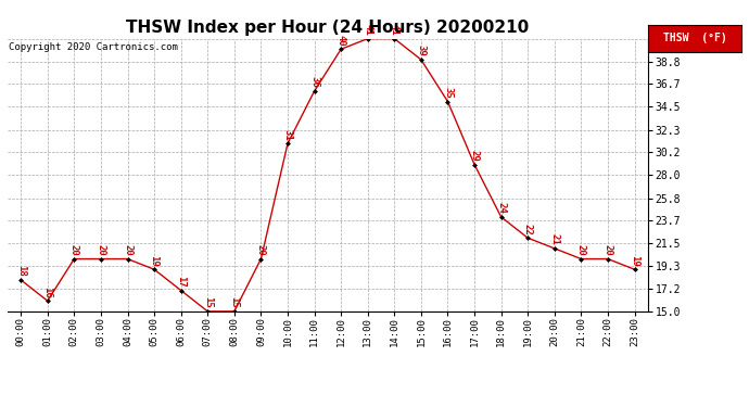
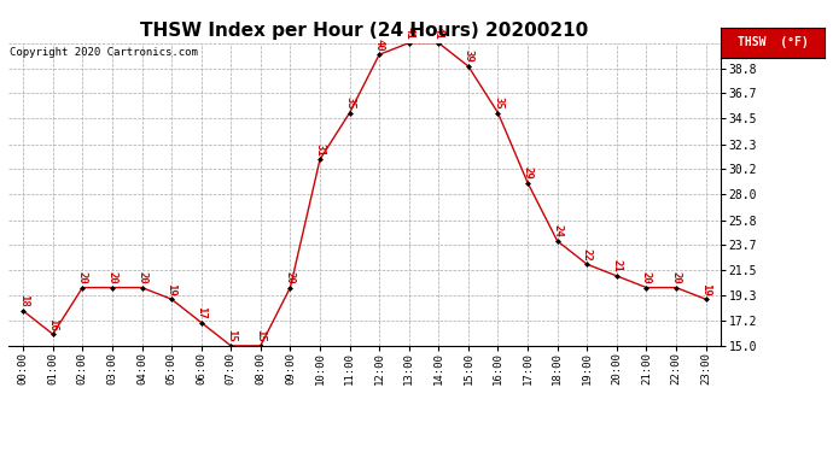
11:00: 36 -> 35
